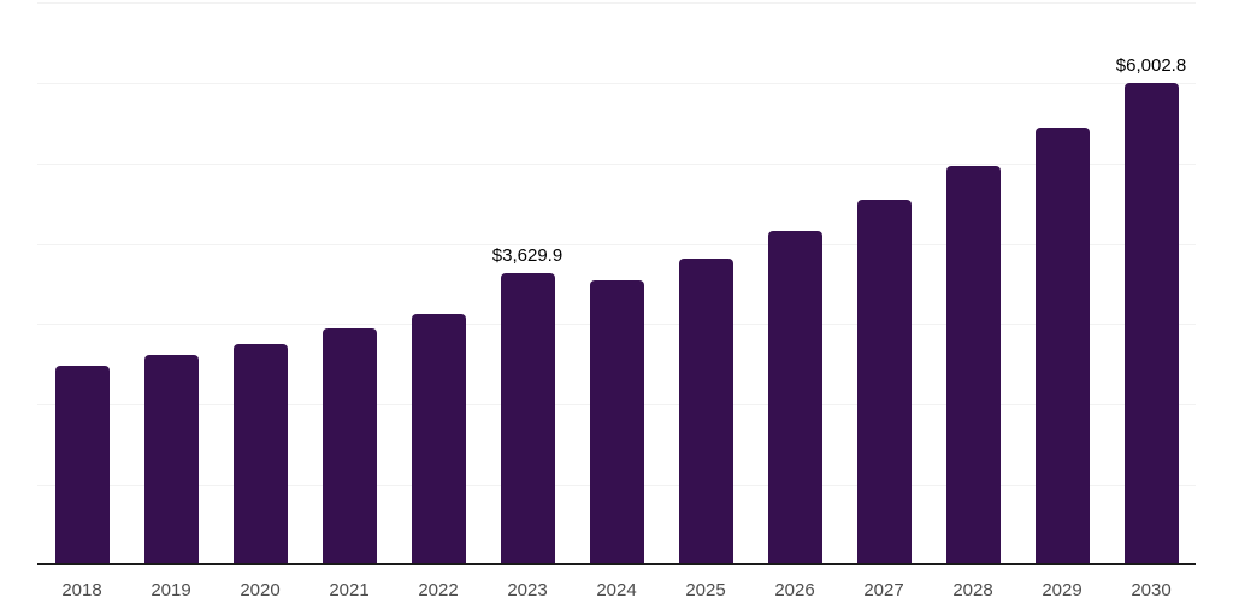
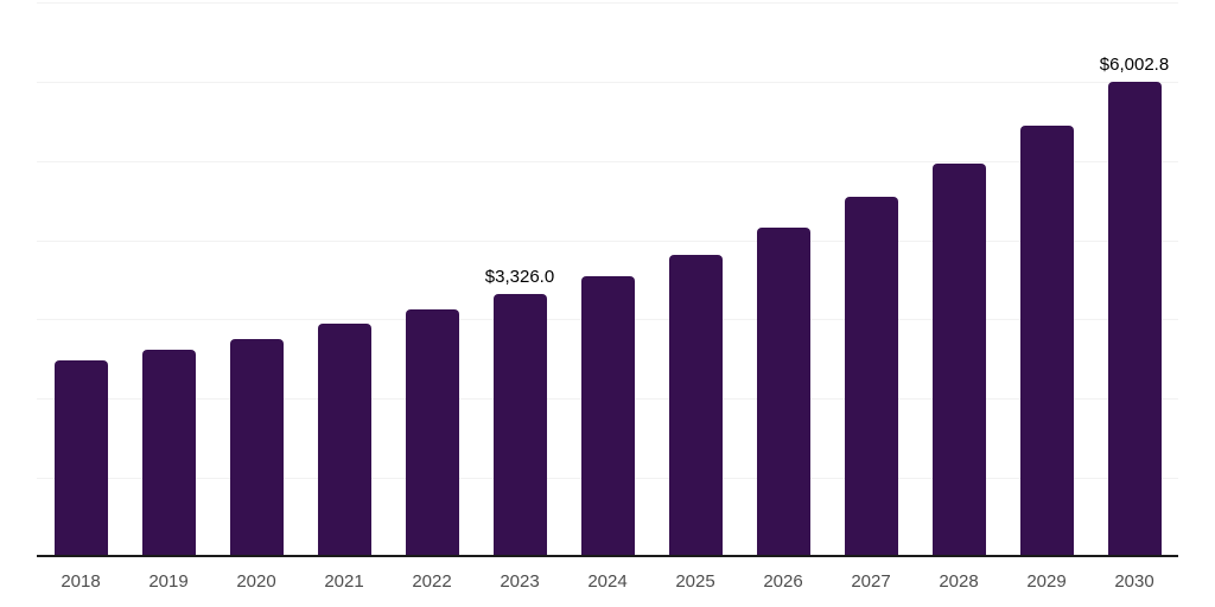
2023: $3,629.9 -> $3,326.0
